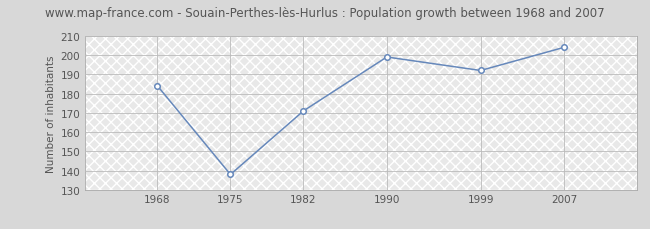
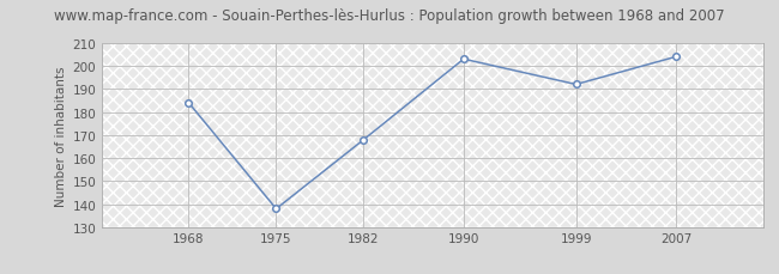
1982: 171 -> 168
1990: 199 -> 203
